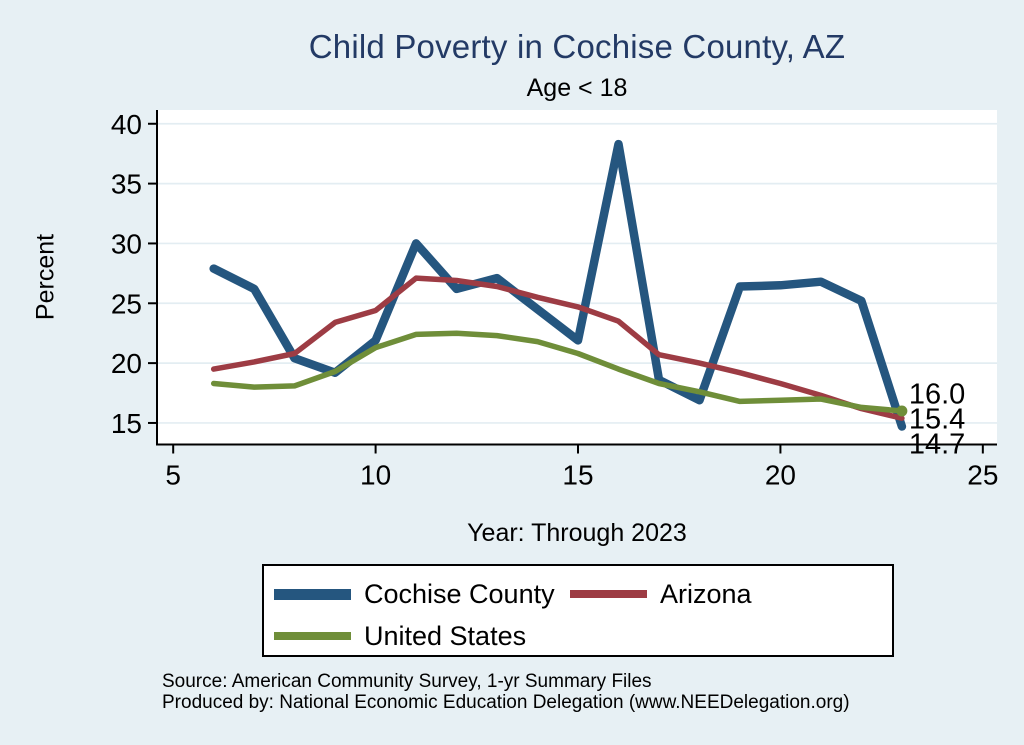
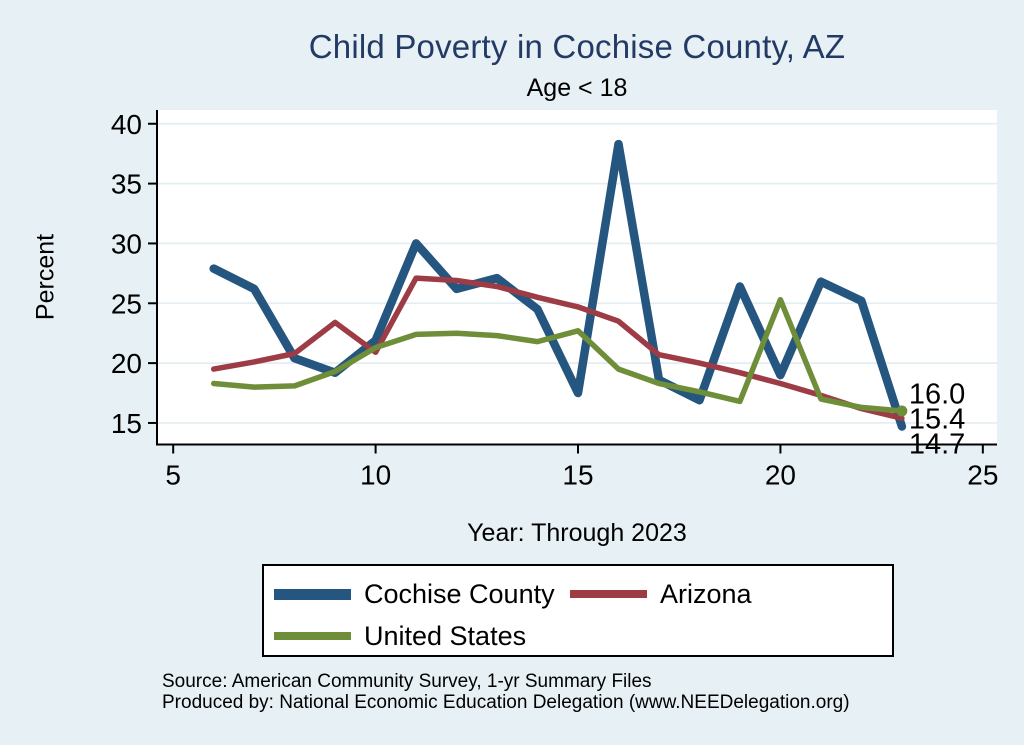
Arizona/10: 24.4 -> 20.9
Cochise County/15: 21.9 -> 17.5
United States/15: 20.8 -> 22.7
Cochise County/20: 26.5 -> 19.0
United States/20: 16.9 -> 25.3
